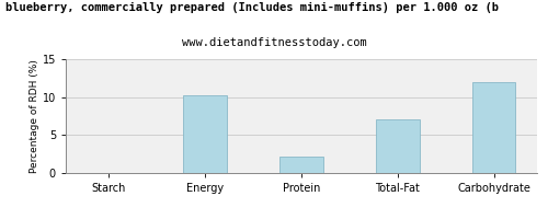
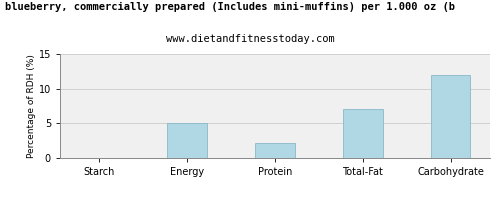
Energy: 10.2 -> 5.0
